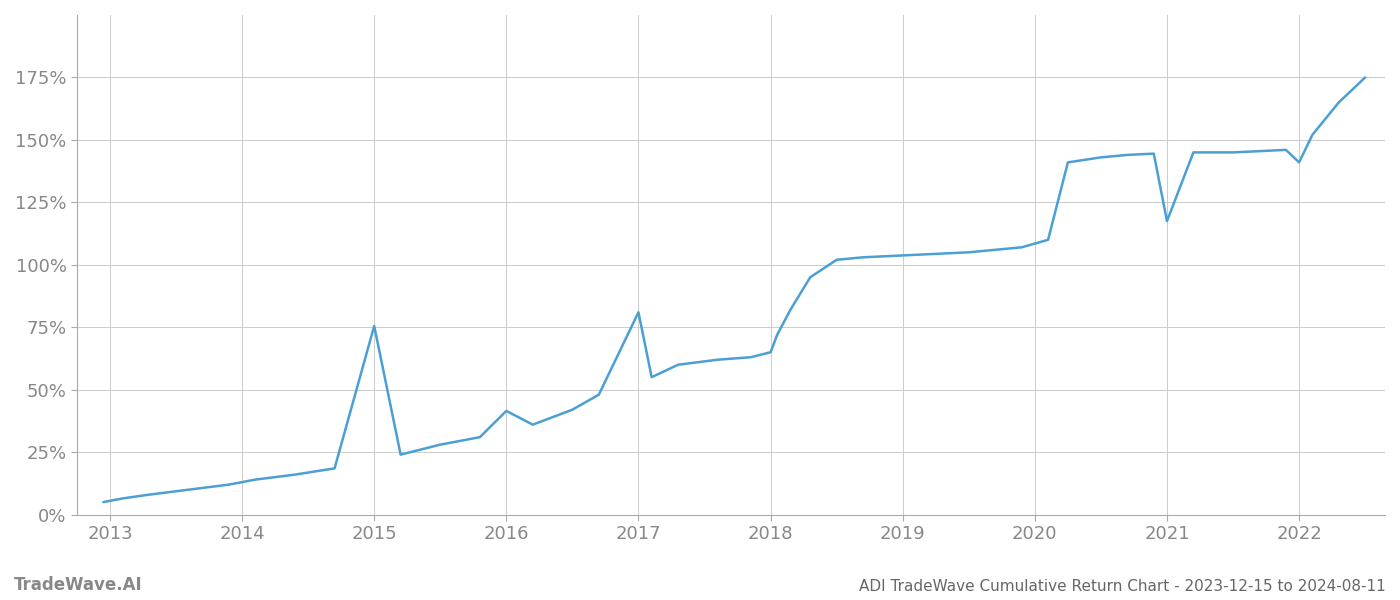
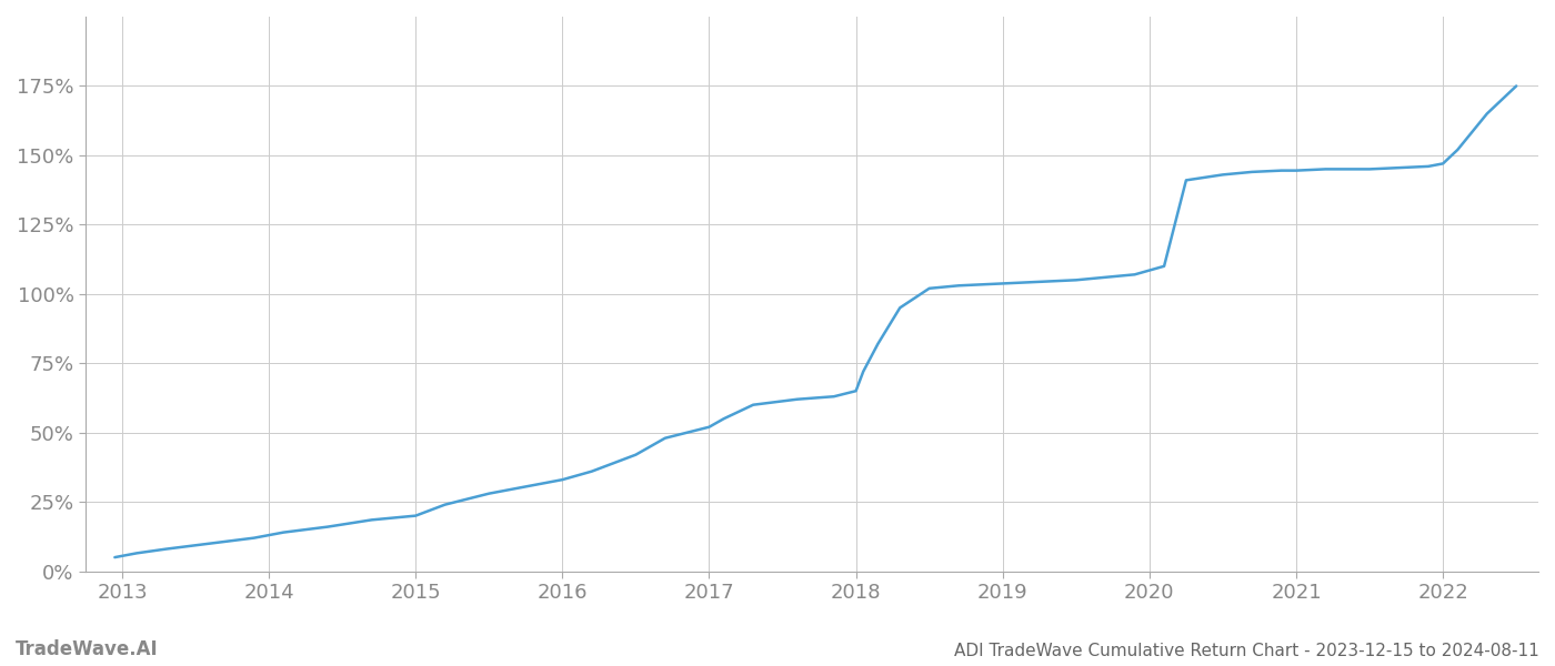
2015: 75.5% -> 20.0%
2016: 41.5% -> 33.0%
2017: 81.0% -> 52.0%
2021: 117.5% -> 144.5%
2022: 141.0% -> 147.0%
